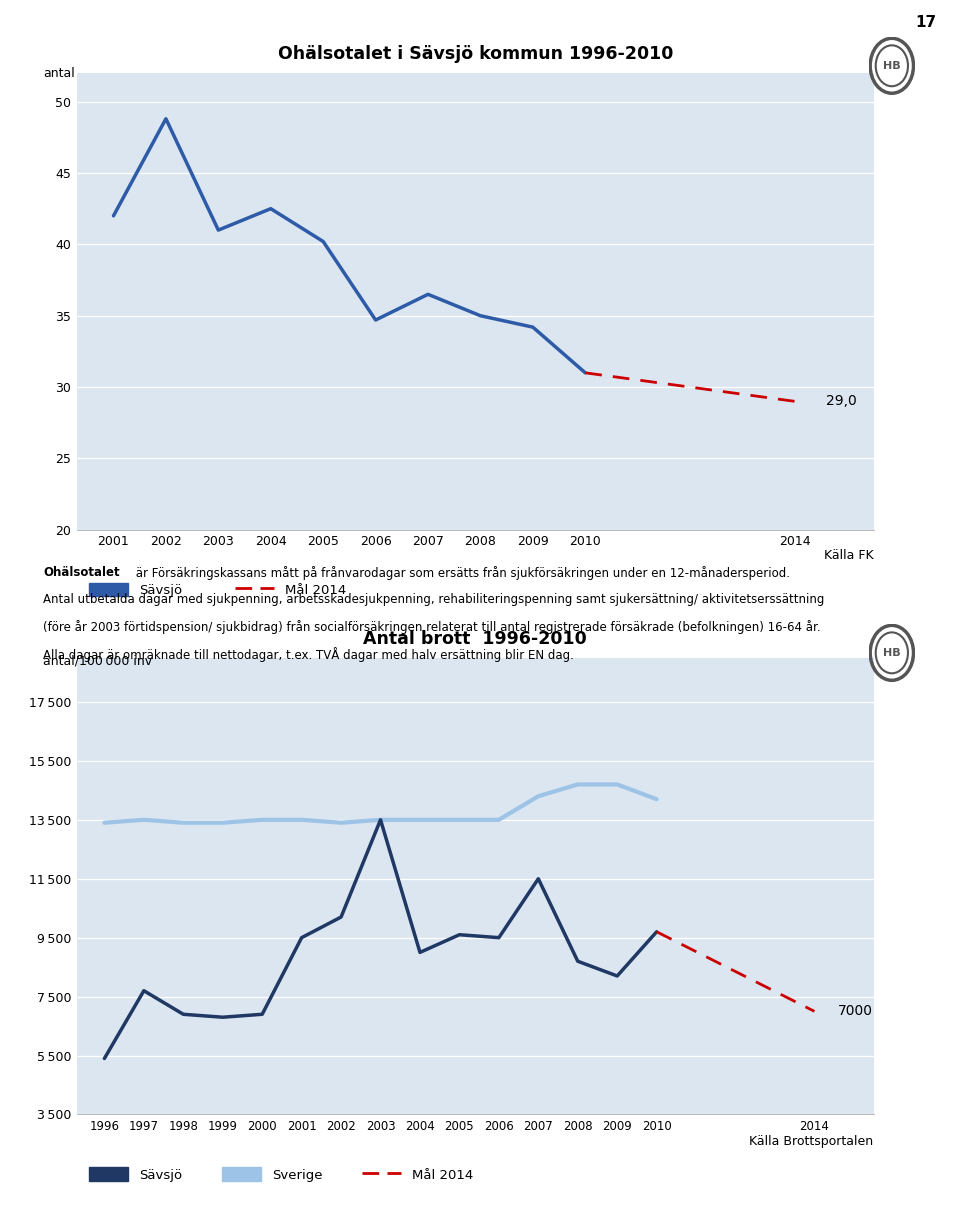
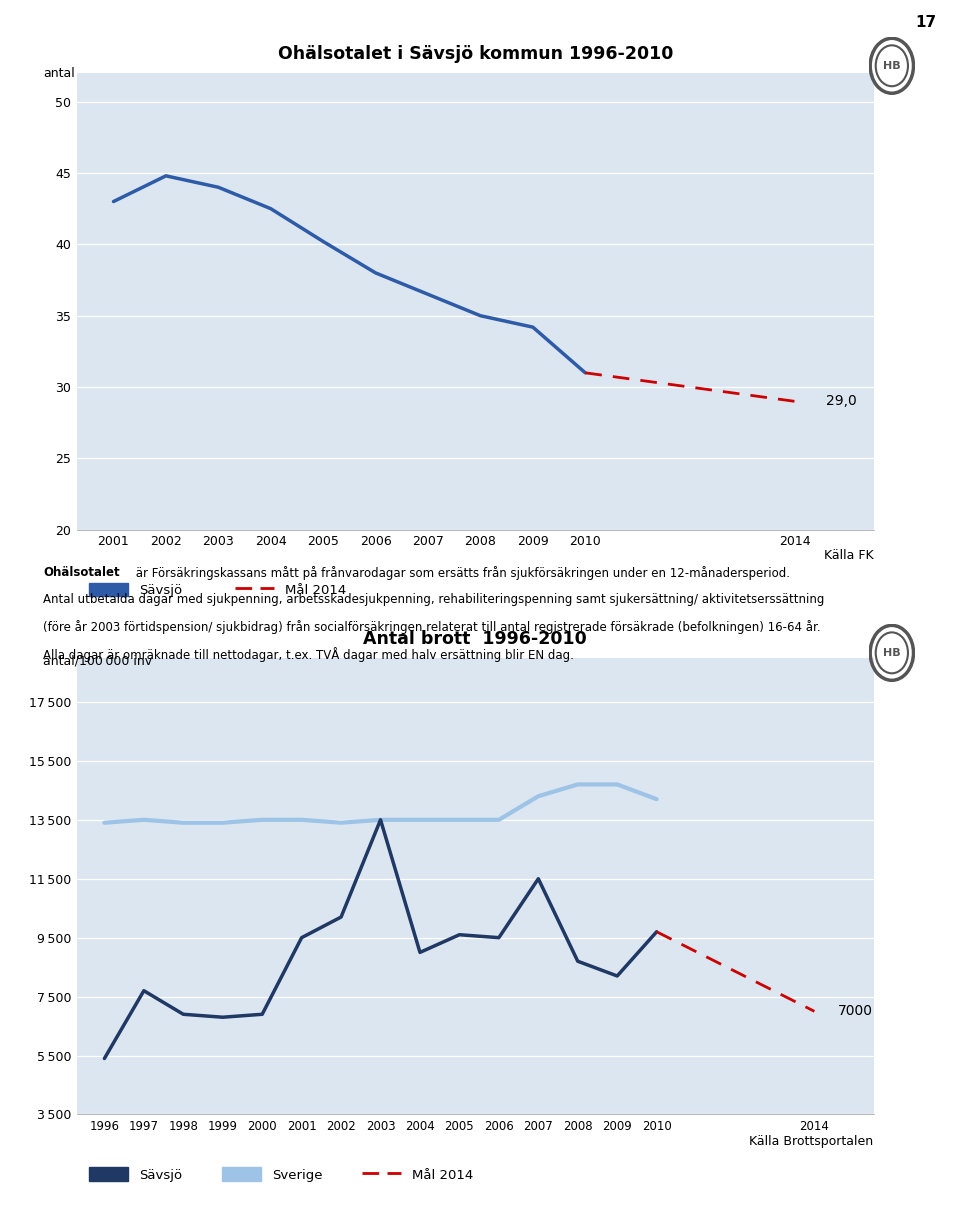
Ohälsotalet i Sävsjö kommun 1996-2010/Sävsjö/2001: 42.0 -> 43.0
Ohälsotalet i Sävsjö kommun 1996-2010/Sävsjö/2002: 48.8 -> 44.8
Ohälsotalet i Sävsjö kommun 1996-2010/Sävsjö/2003: 41.0 -> 44.0
Ohälsotalet i Sävsjö kommun 1996-2010/Sävsjö/2006: 34.7 -> 38.0
